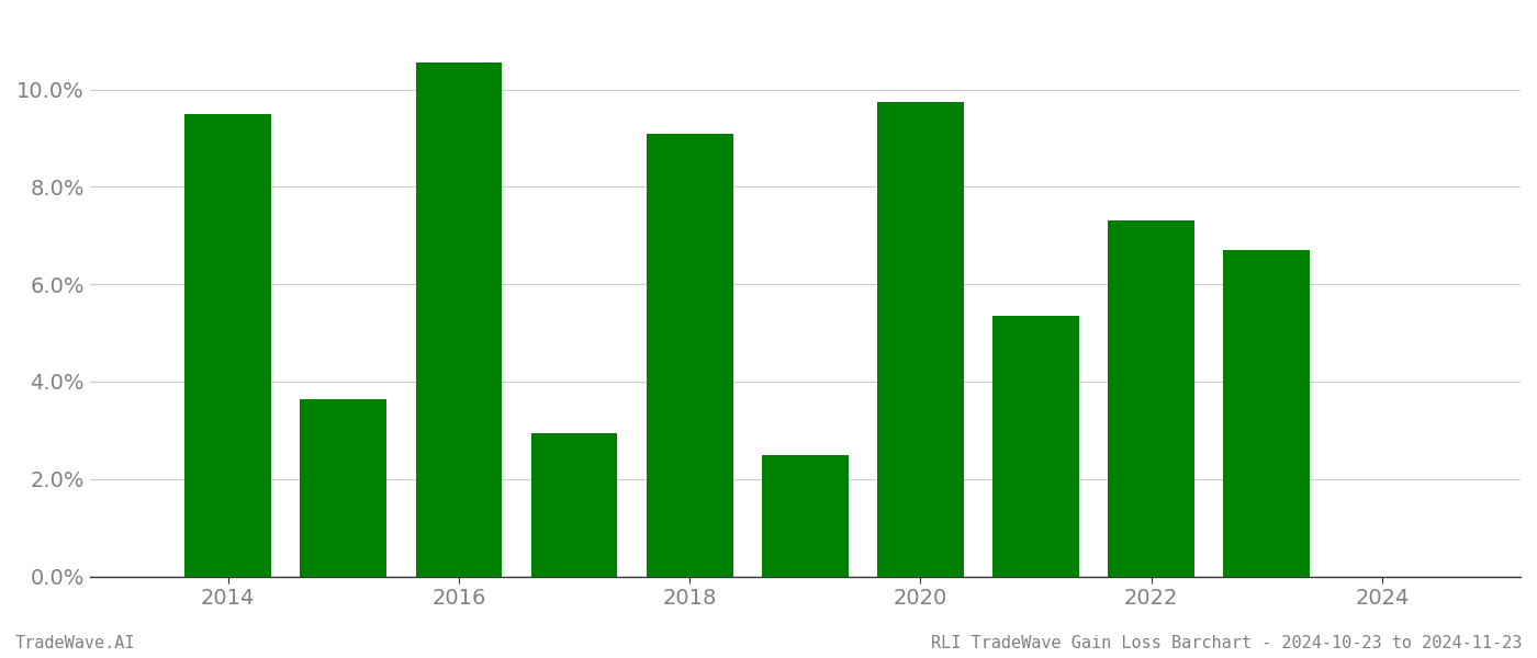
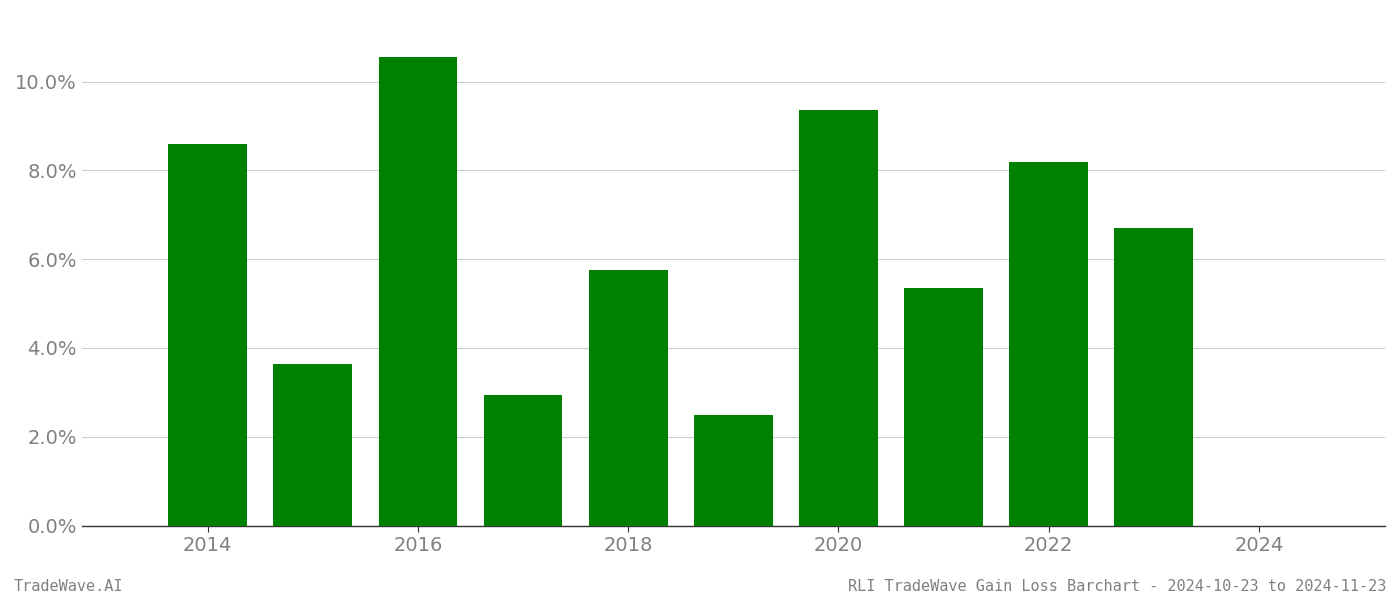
2014: 9.50% -> 8.60%
2018: 9.10% -> 5.75%
2020: 9.75% -> 9.35%
2022: 7.30% -> 8.20%
